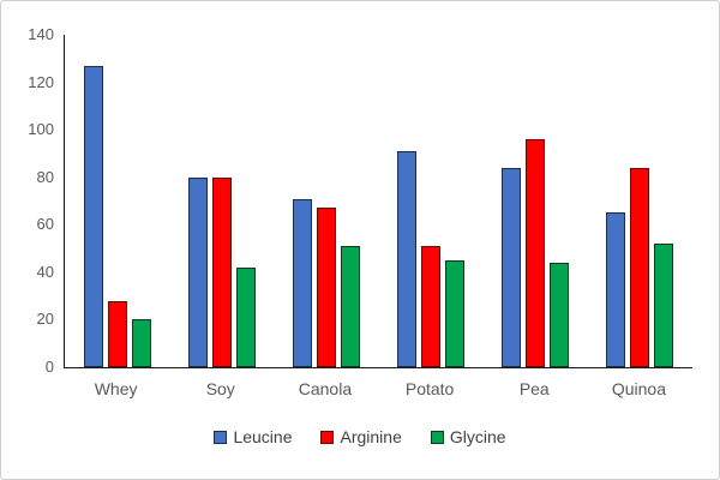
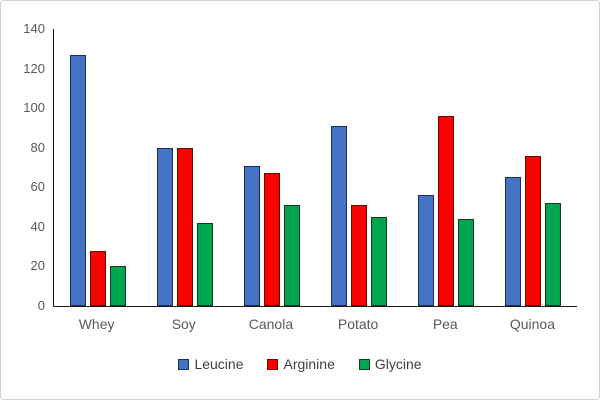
Leucine/Pea: 84 -> 56
Arginine/Quinoa: 84 -> 76
